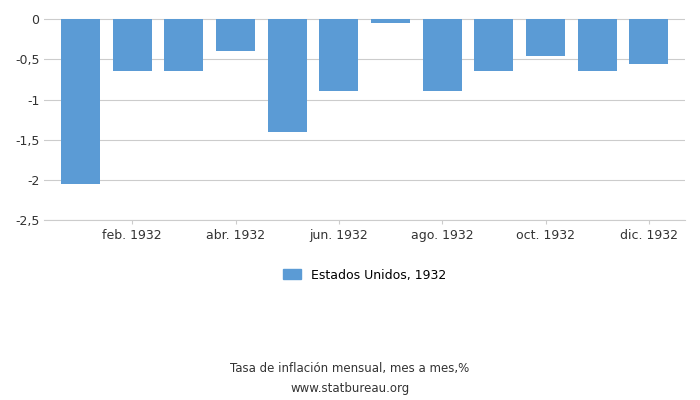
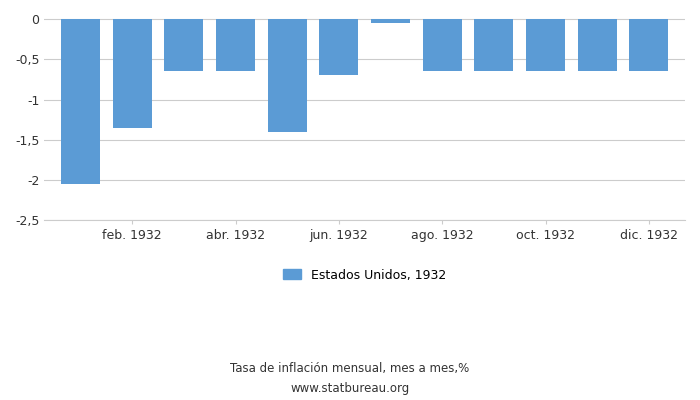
feb. 1932: -0,64 -> -1,35
abr. 1932: -0,40 -> -0,65
jun. 1932: -0,90 -> -0,70
ago. 1932: -0,90 -> -0,65
oct. 1932: -0,46 -> -0,65
dic. 1932: -0,56 -> -0,65
